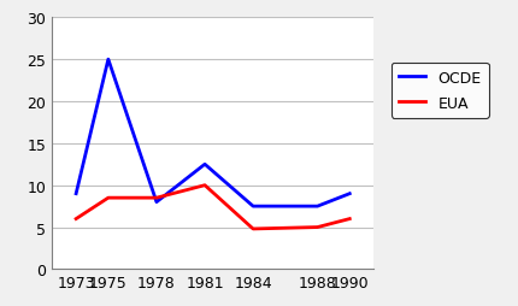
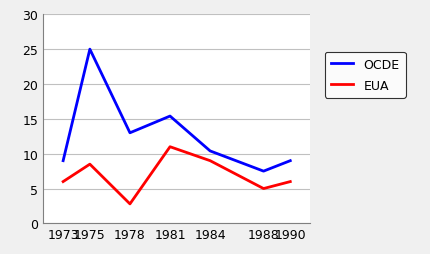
OCDE/1978: 8.0 -> 13.0
EUA/1978: 8.5 -> 2.8
OCDE/1981: 12.5 -> 15.4
EUA/1981: 10.0 -> 11.0
OCDE/1984: 7.5 -> 10.4
EUA/1984: 4.8 -> 9.0
